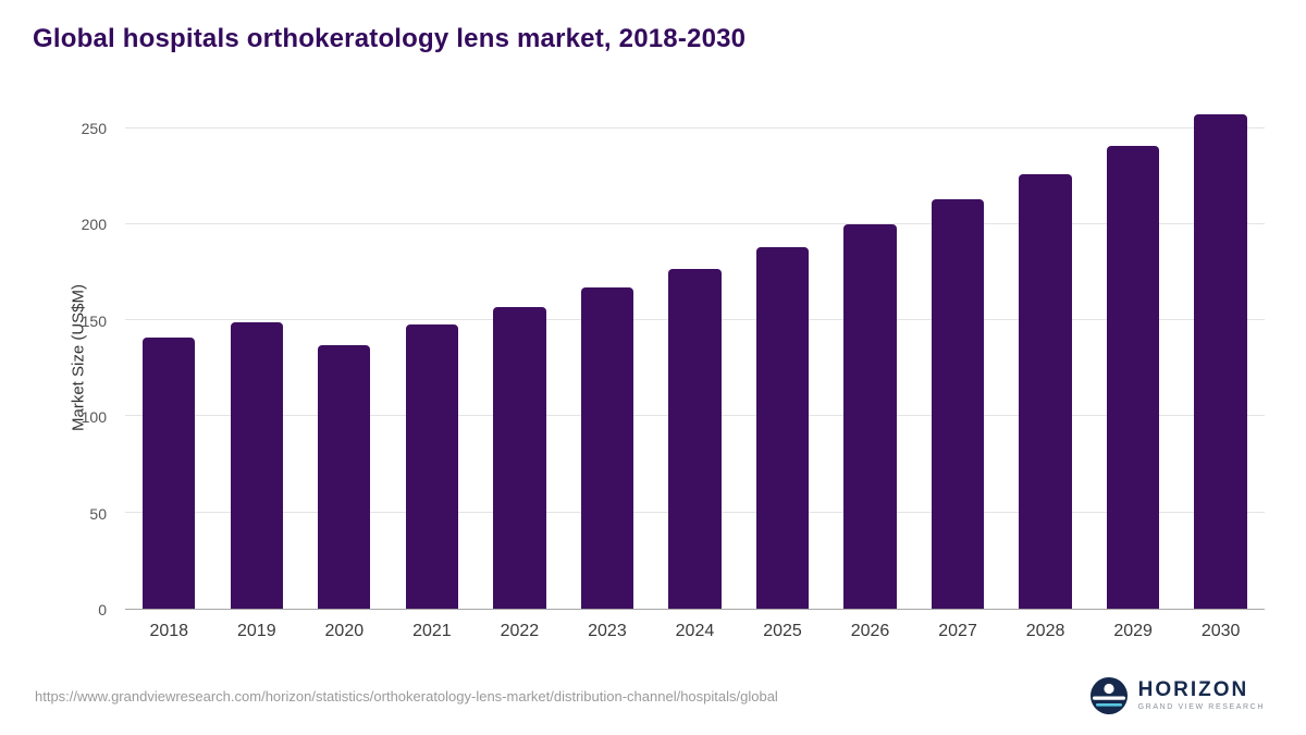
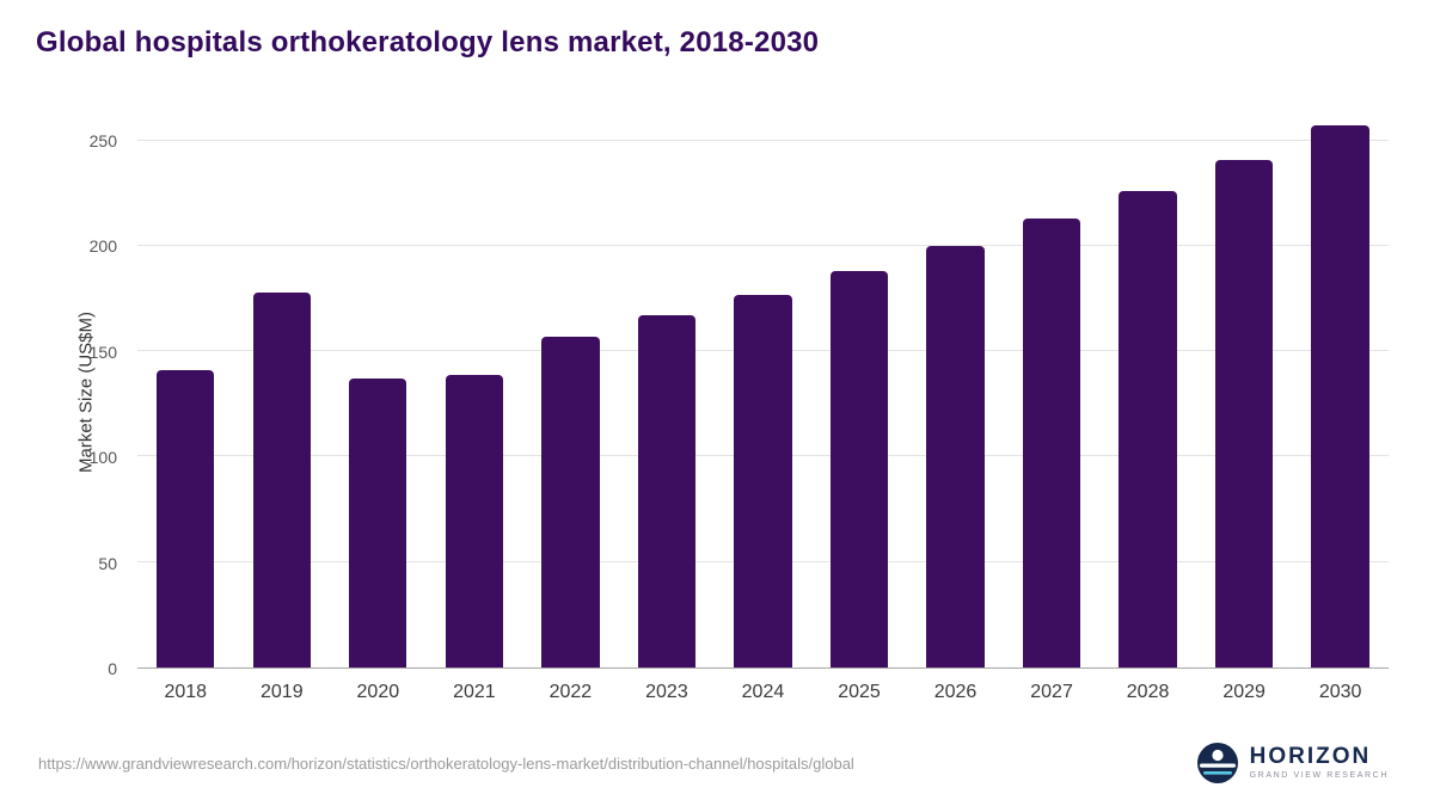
2019: 149 -> 178
2021: 148 -> 139
